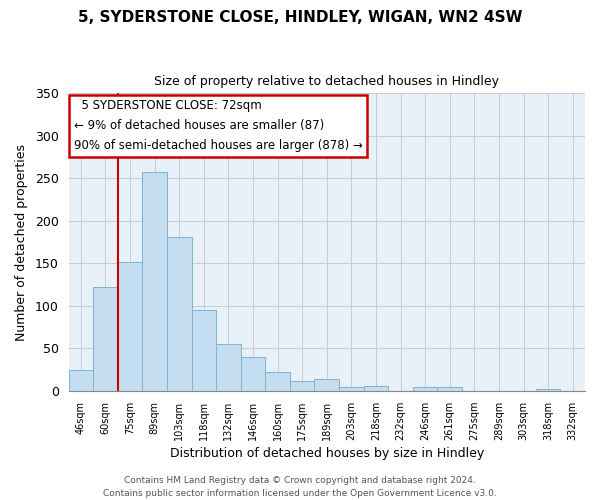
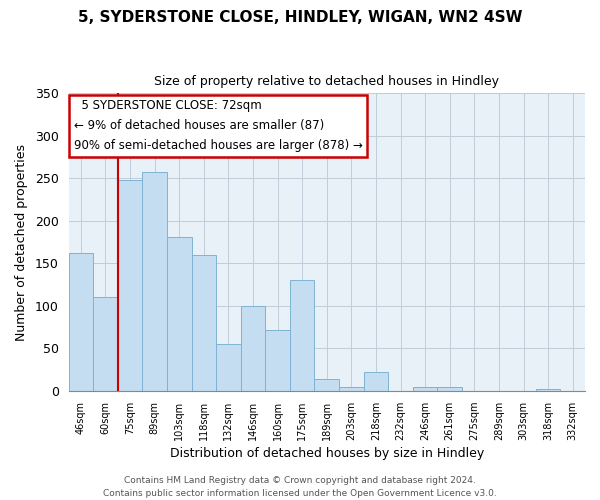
46sqm: 24 -> 162
60sqm: 122 -> 110
75sqm: 152 -> 248
118sqm: 95 -> 160
146sqm: 40 -> 100
160sqm: 22 -> 72
175sqm: 12 -> 130
218sqm: 6 -> 22
